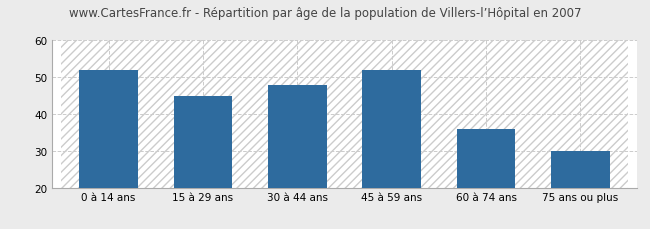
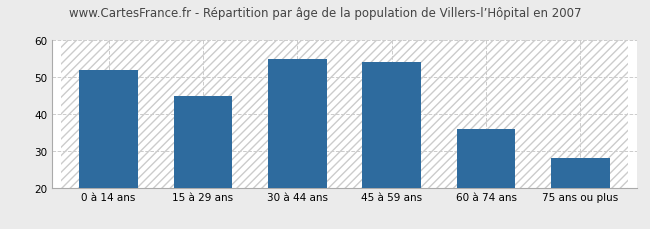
30 à 44 ans: 48 -> 55
45 à 59 ans: 52 -> 54
75 ans ou plus: 30 -> 28
